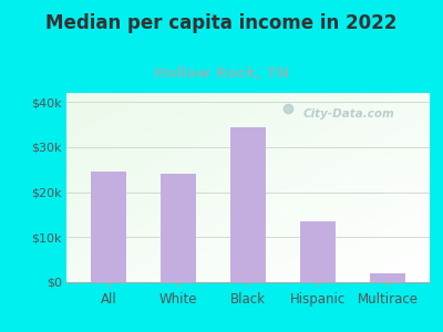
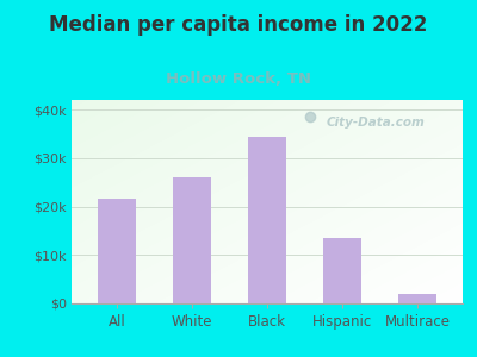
All: $24.5k -> $21.5k
White: $24.0k -> $26.0k
